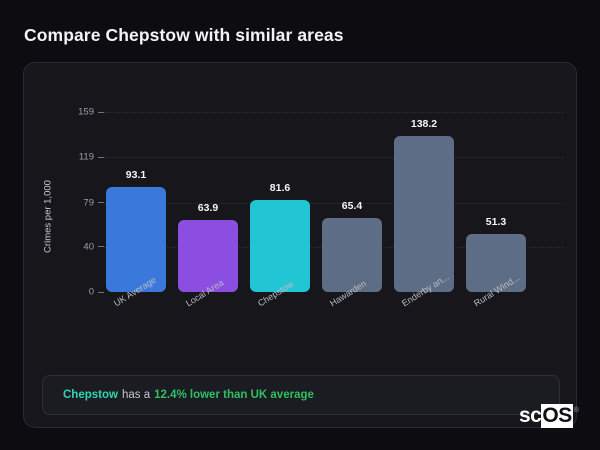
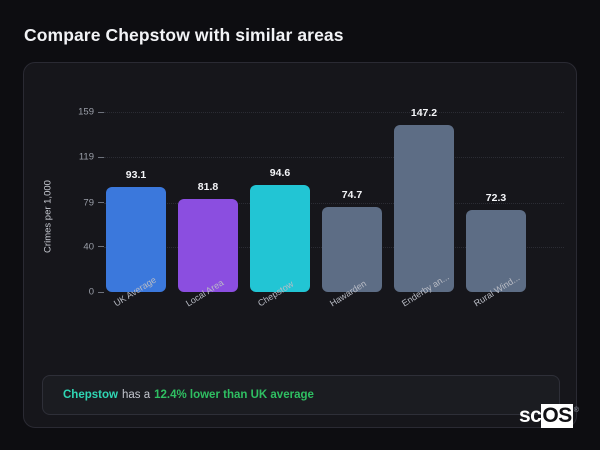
Local Area: 63.9 -> 81.8
Chepstow: 81.6 -> 94.6
Hawarden: 65.4 -> 74.7
Enderby an...: 138.2 -> 147.2
Rural Wind...: 51.3 -> 72.3
